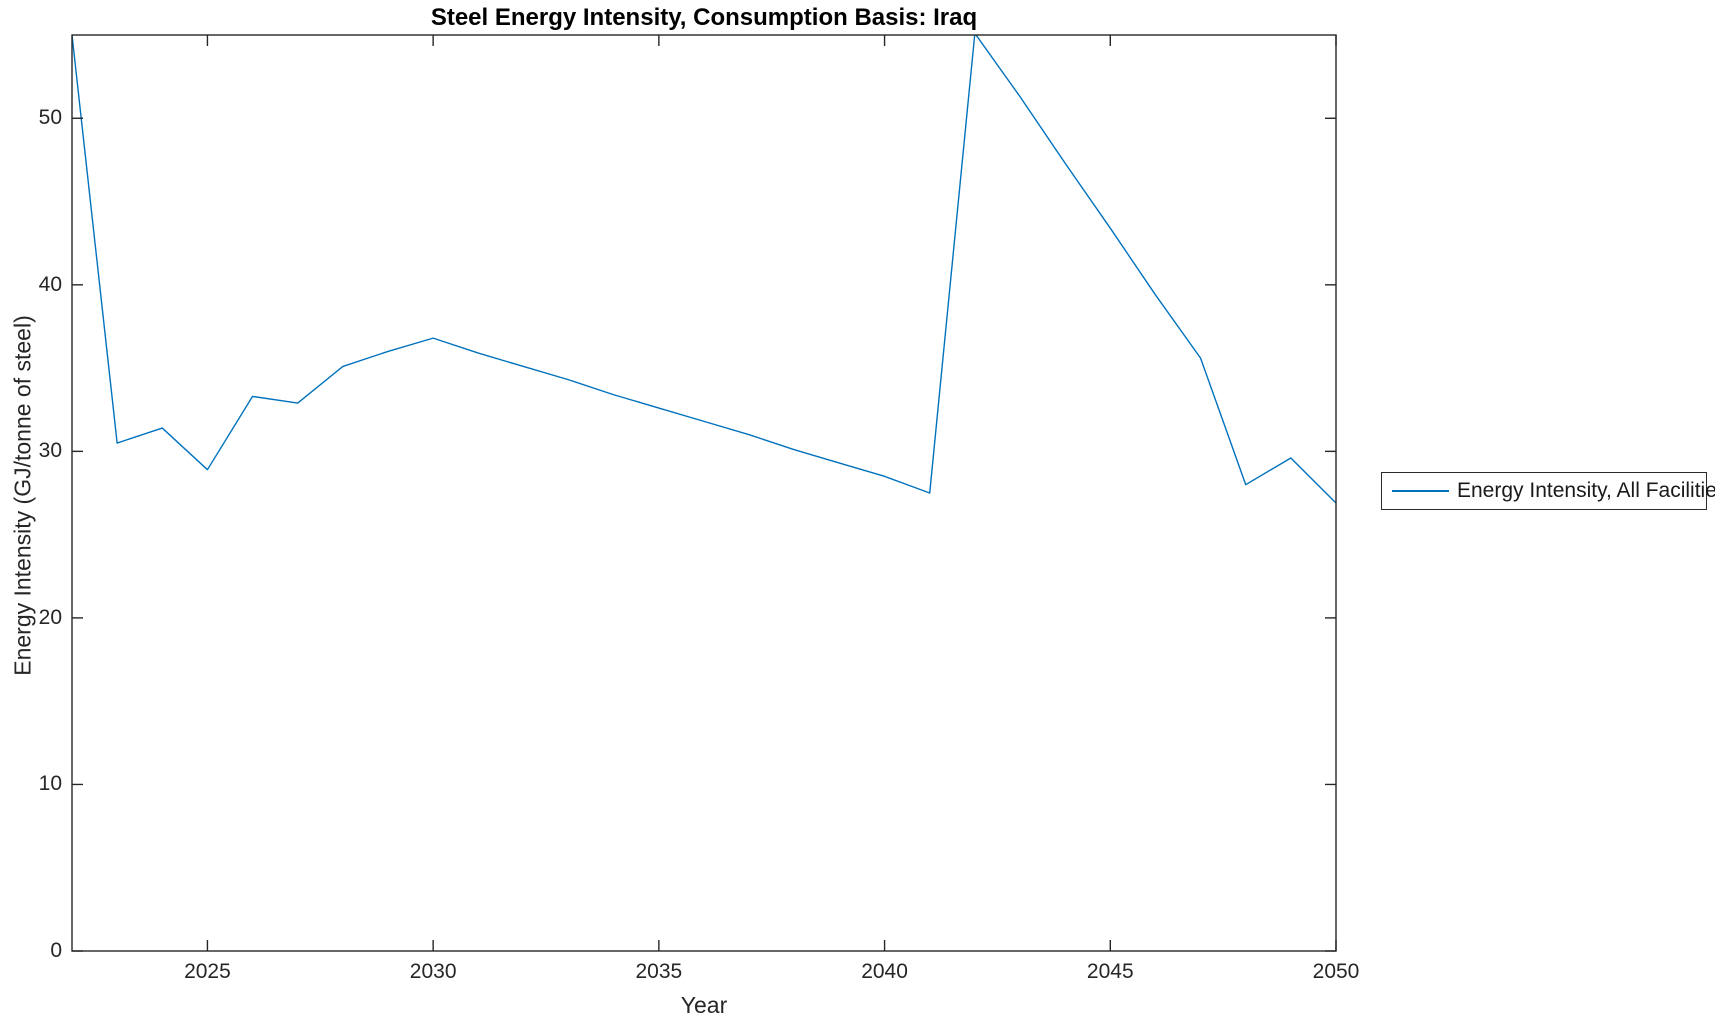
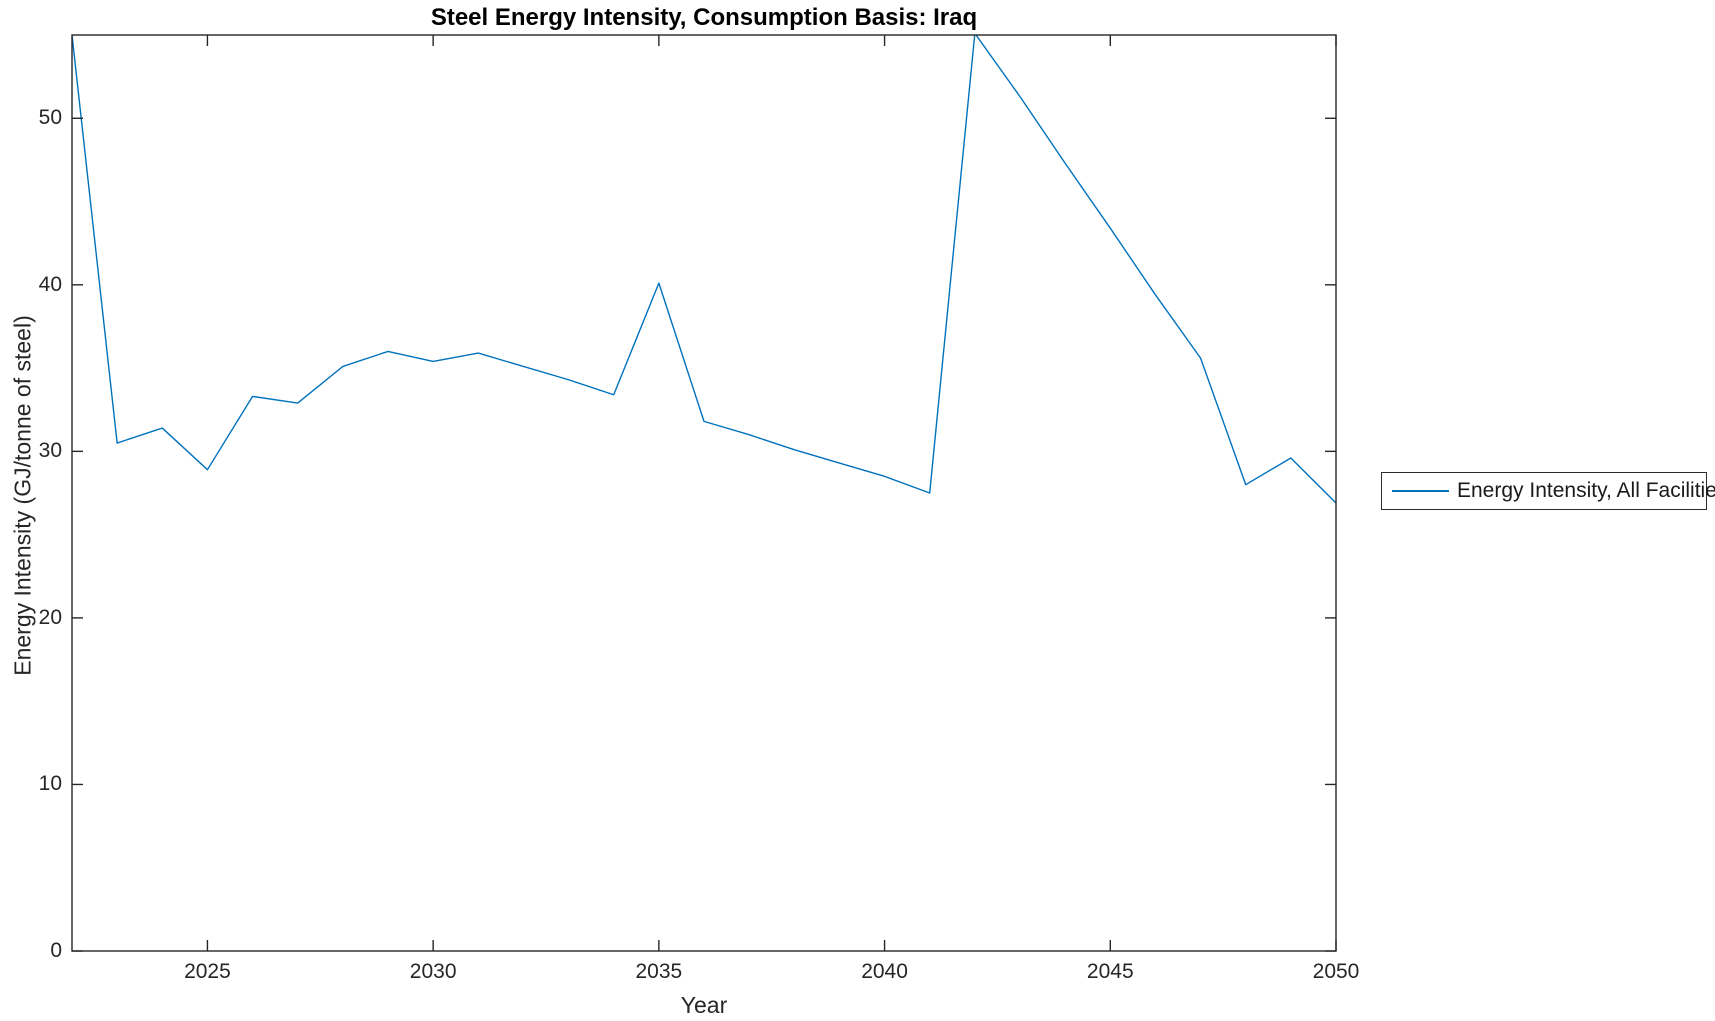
2030: 36.8 -> 35.4
2035: 32.6 -> 40.1
